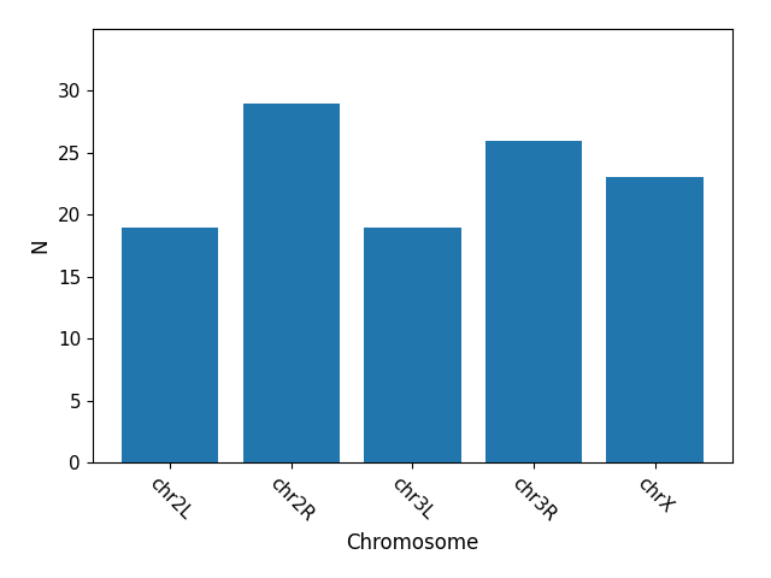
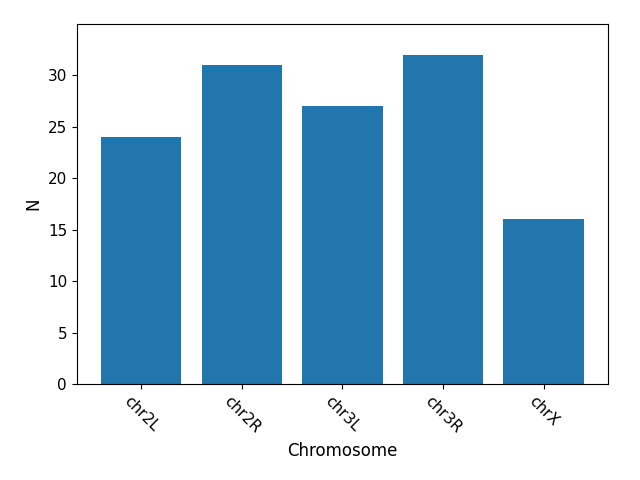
chr2L: 19 -> 24
chr2R: 29 -> 31
chr3L: 19 -> 27
chr3R: 26 -> 32
chrX: 23 -> 16
